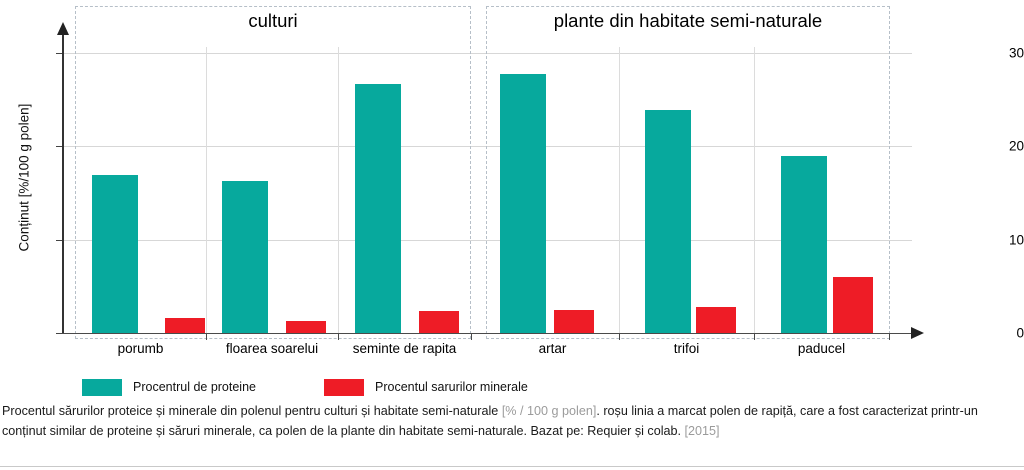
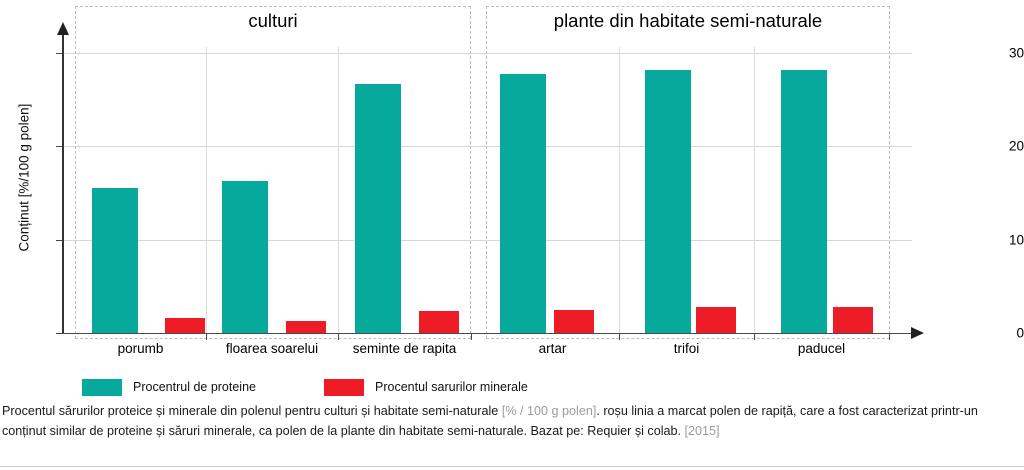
Procentrul de proteine/porumb: 17 -> 16
Procentrul de proteine/trifoi: 24 -> 28
Procentrul de proteine/paducel: 19 -> 28
Procentul sarurilor minerale/paducel: 6 -> 3
